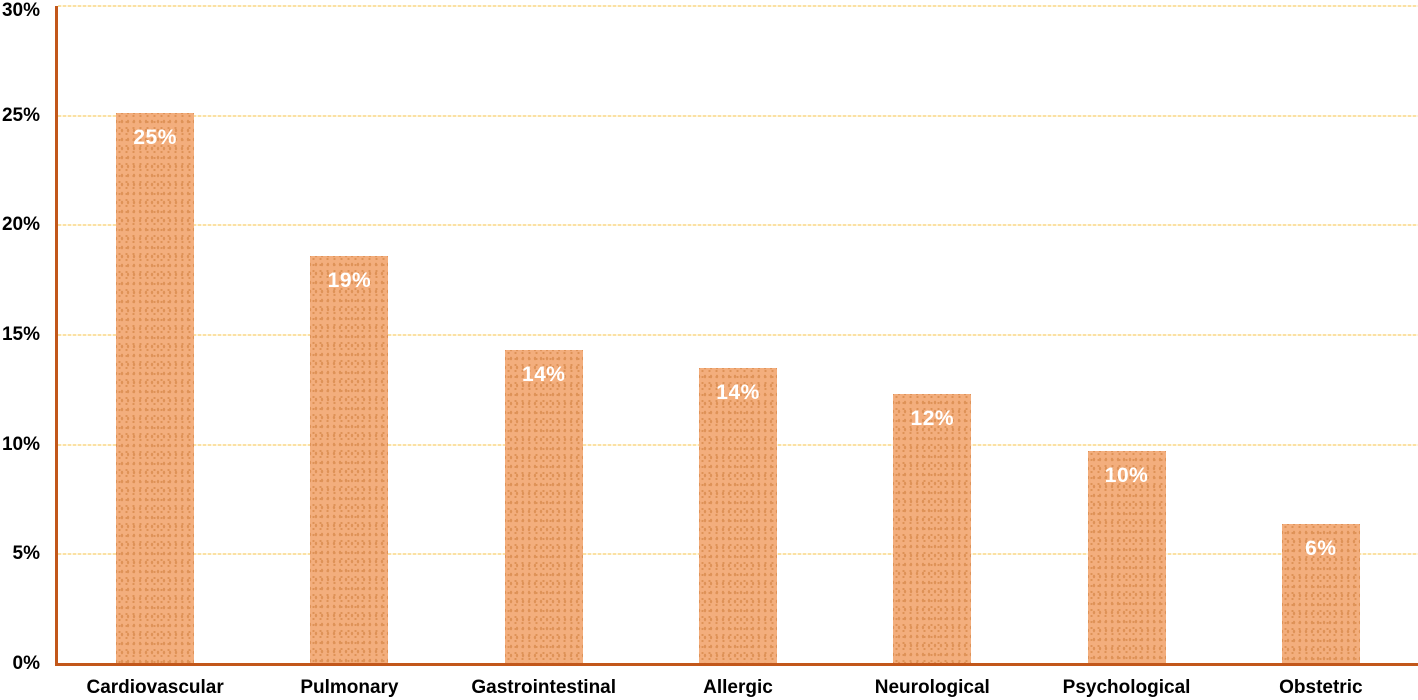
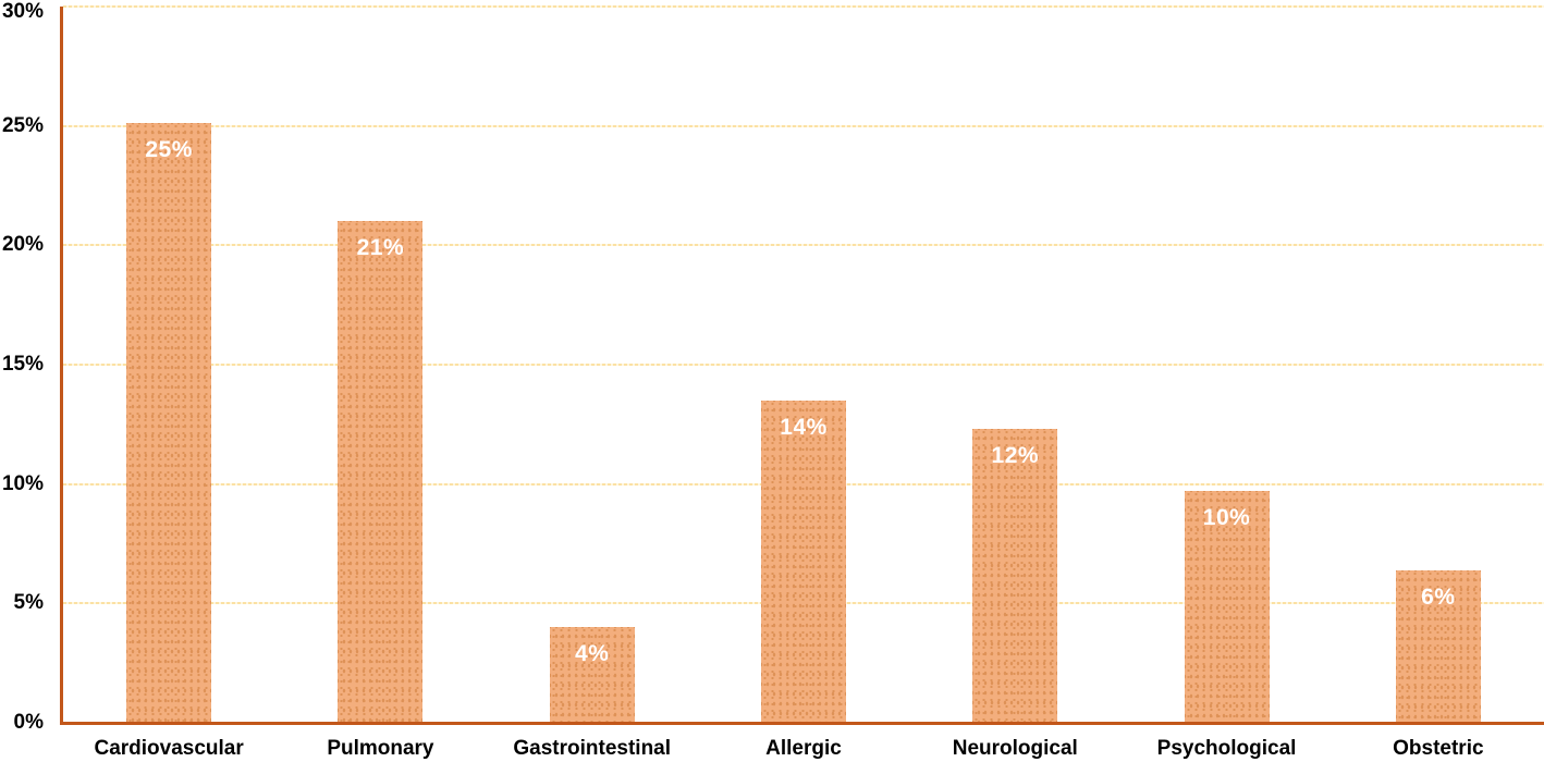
Pulmonary: 19% -> 21%
Gastrointestinal: 14% -> 4%
